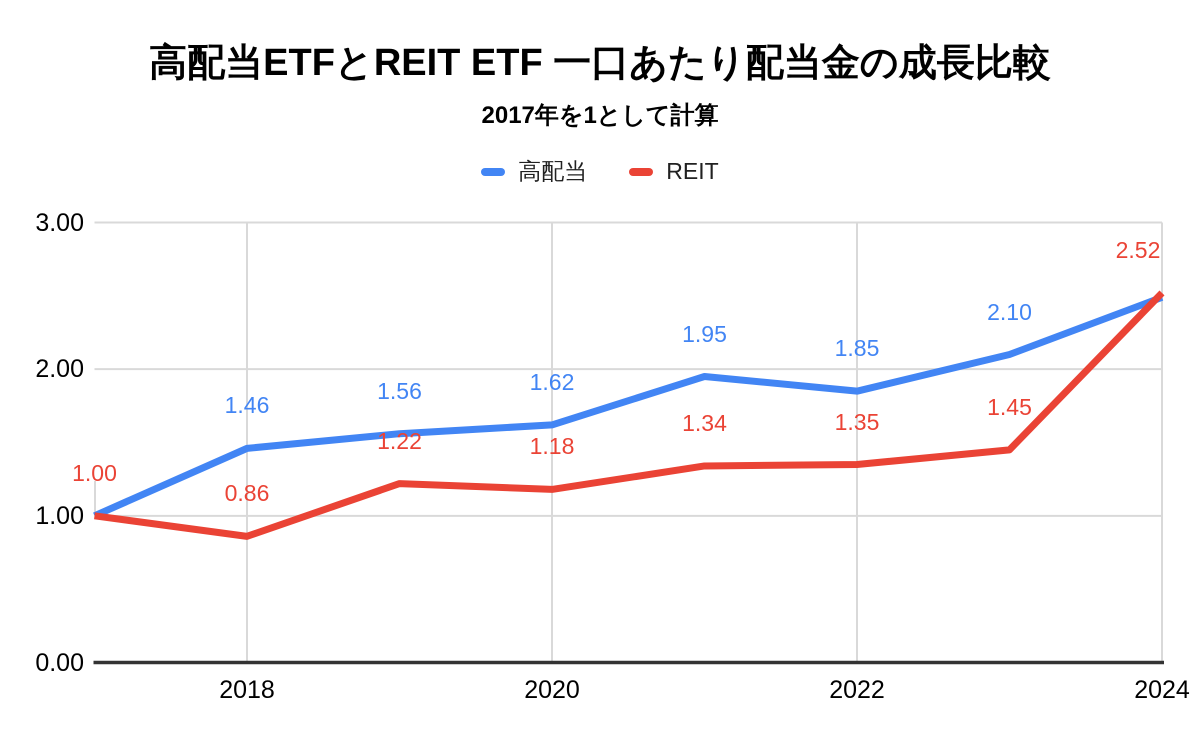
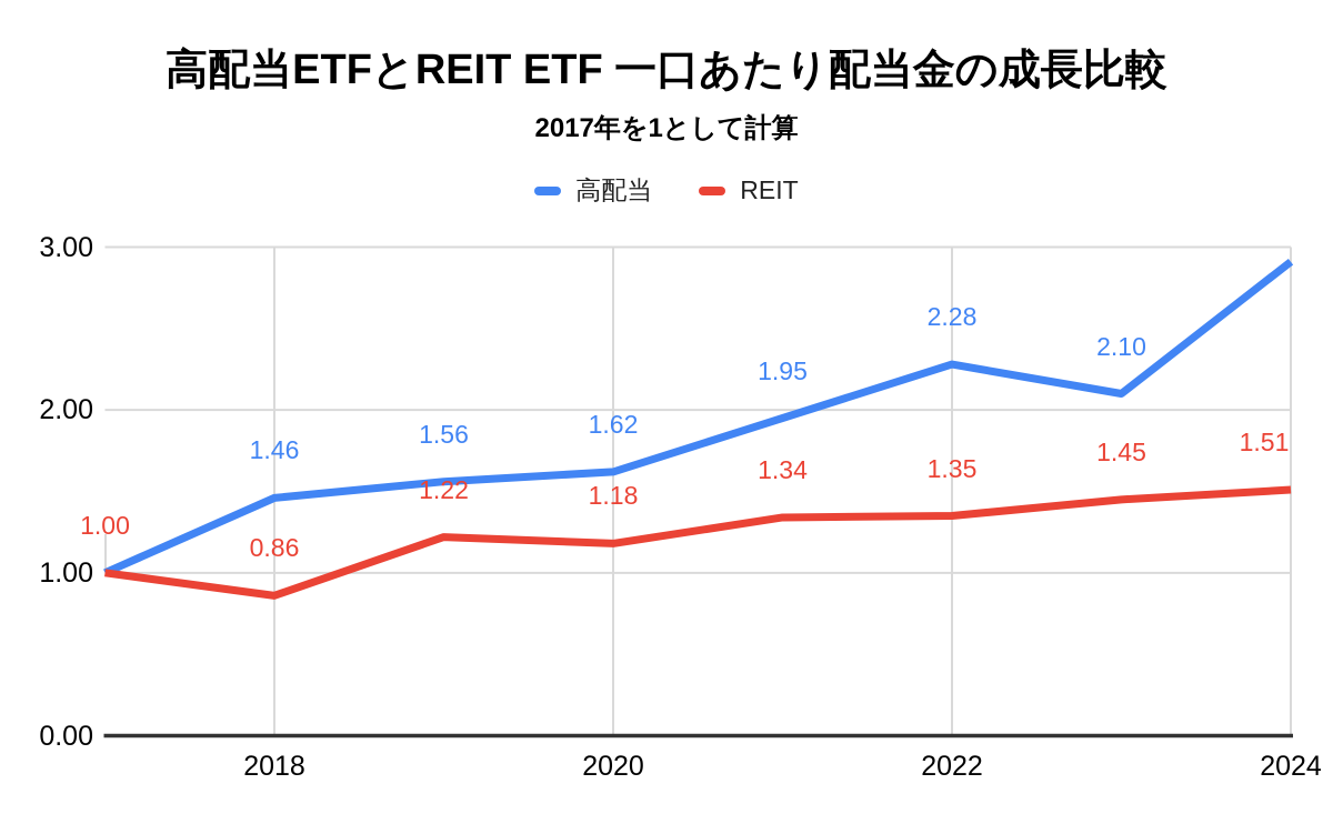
高配当/2022: 1.85 -> 2.28
高配当/2024: 2.49 -> 2.91
REIT/2024: 2.52 -> 1.51
